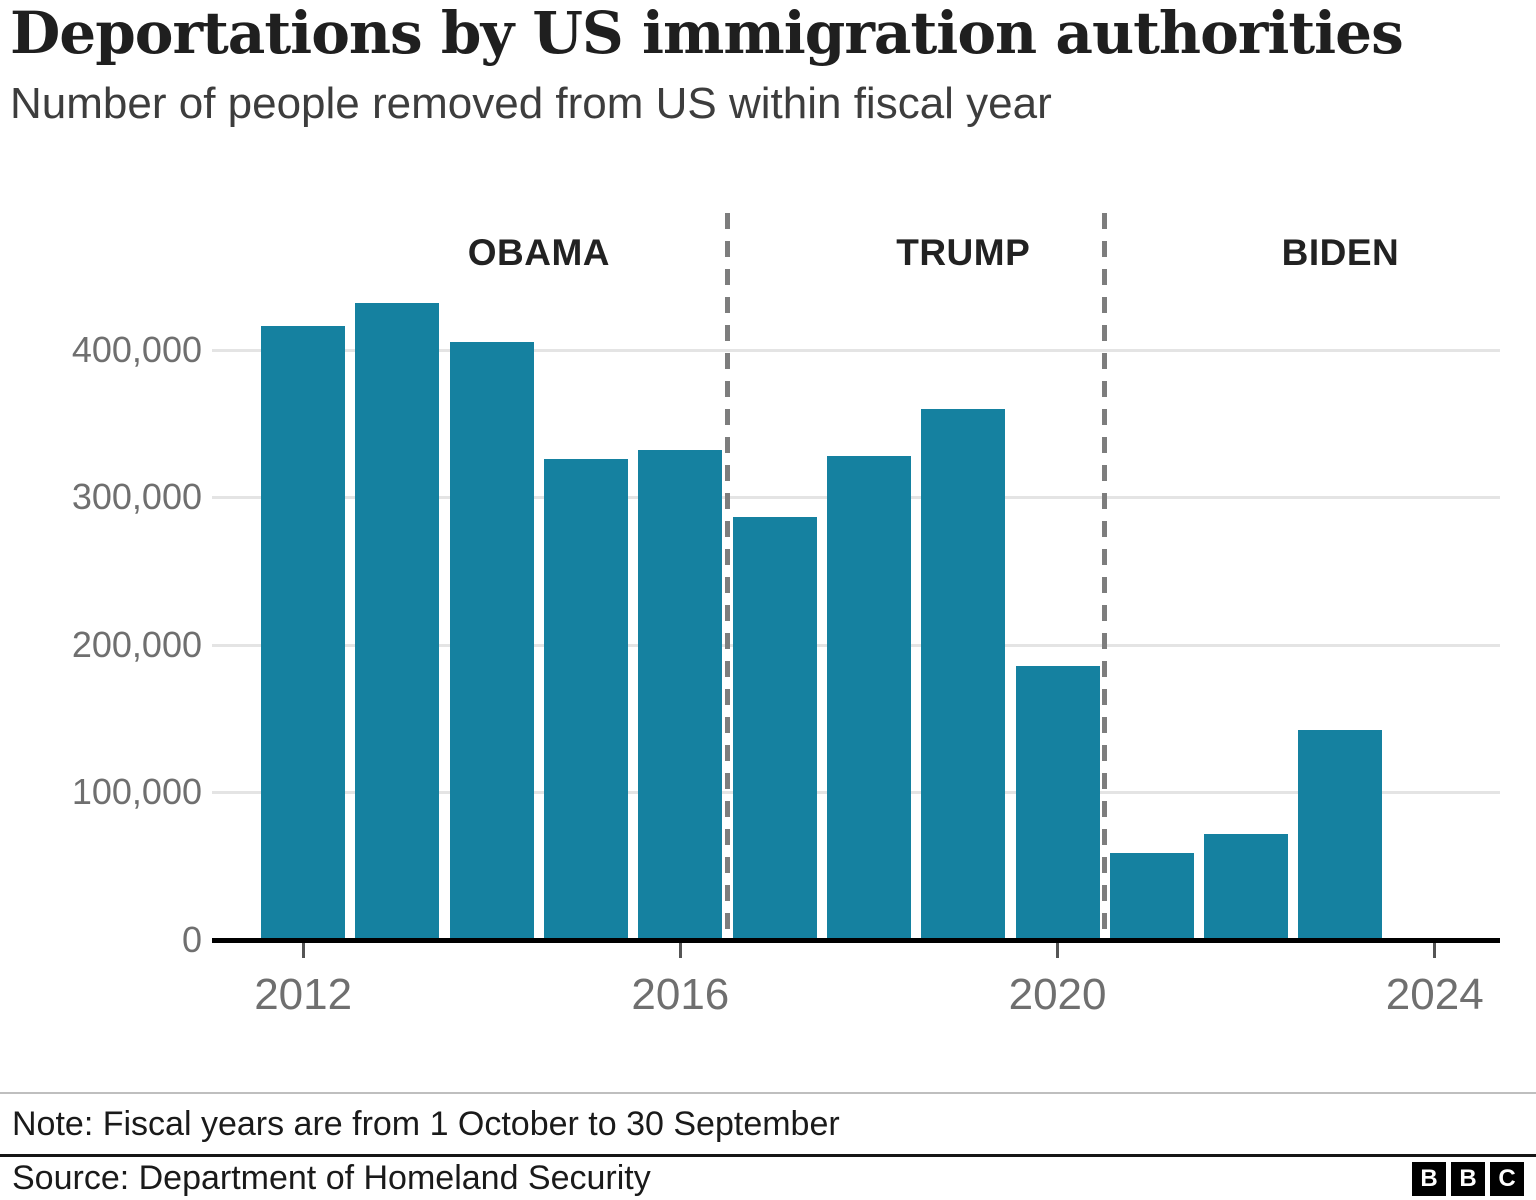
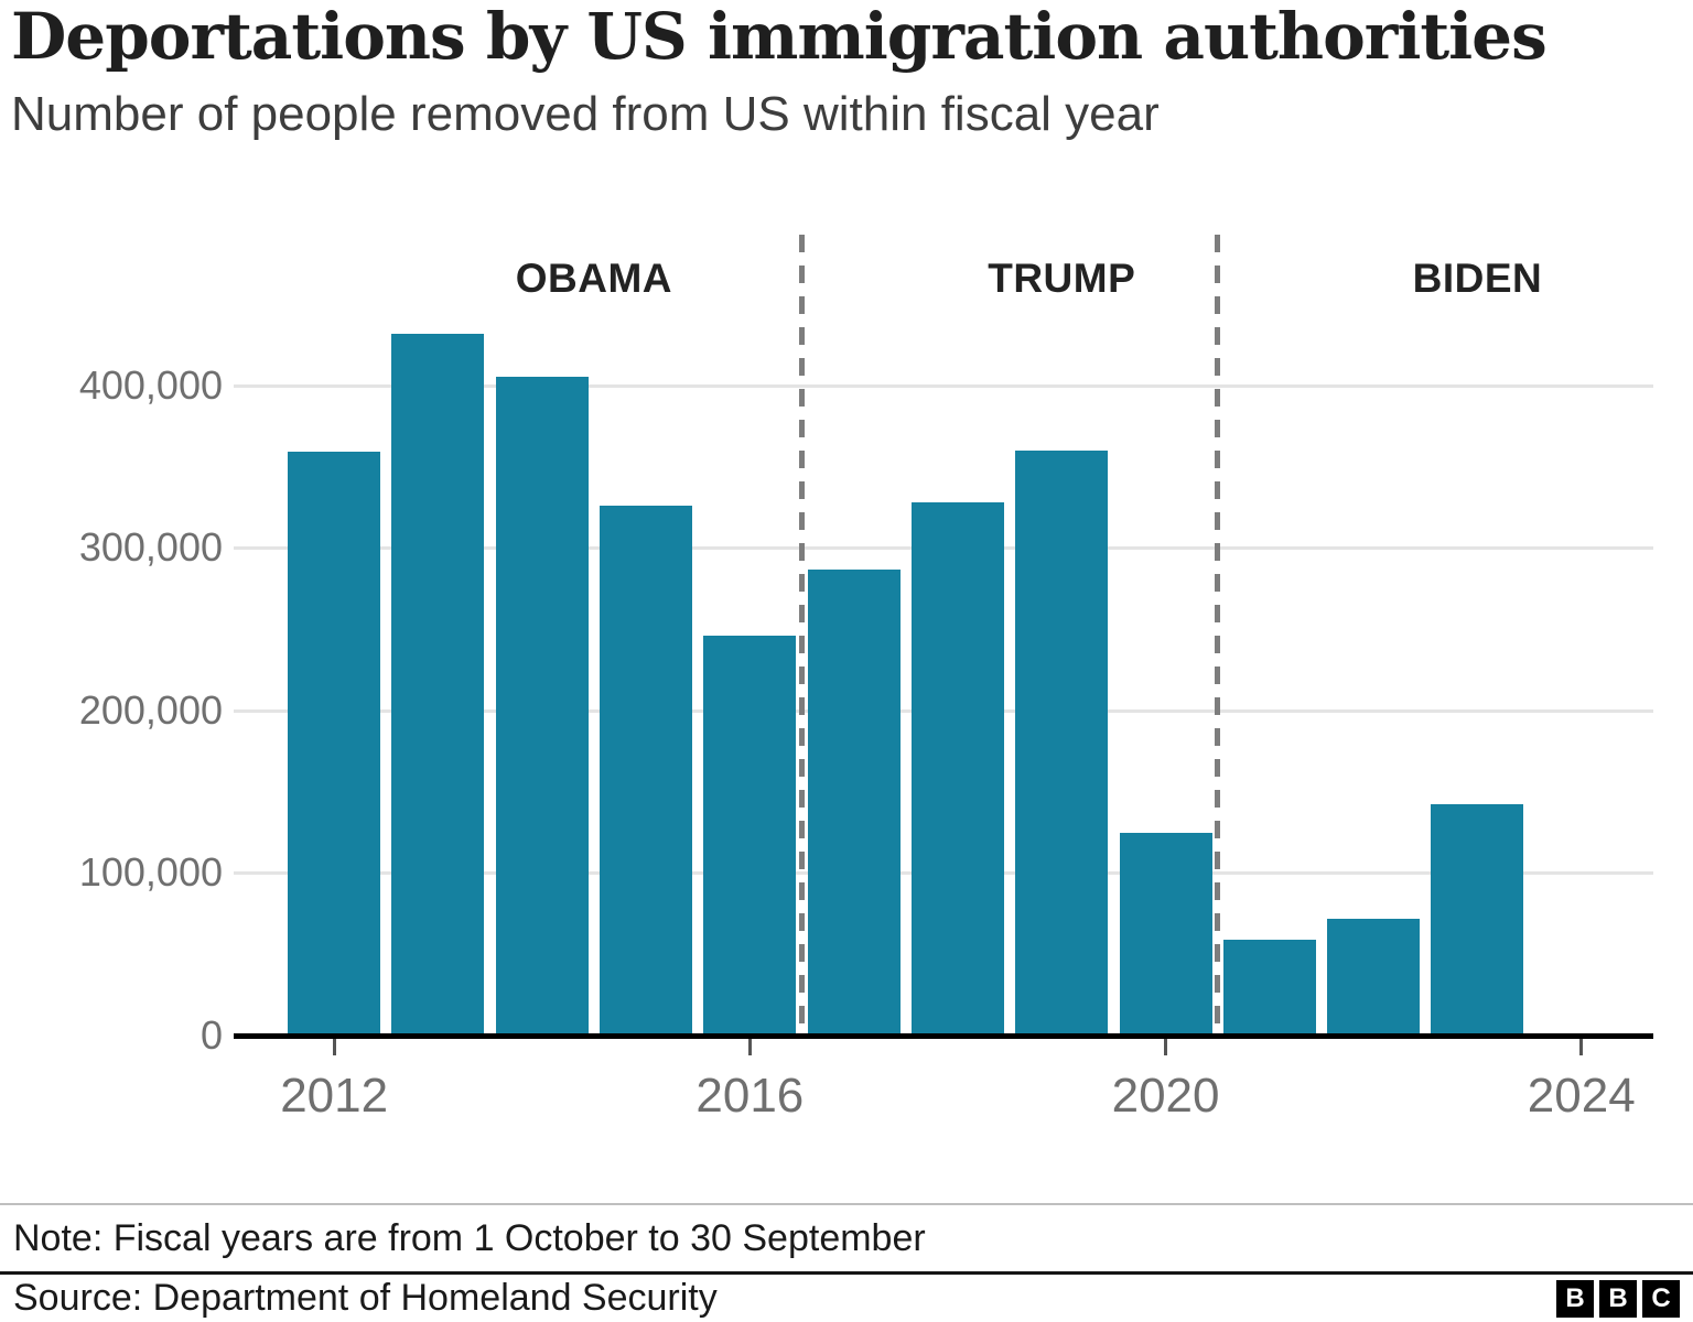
2012: 416000 -> 359000
2016: 332000 -> 246000
2020: 186000 -> 125000
